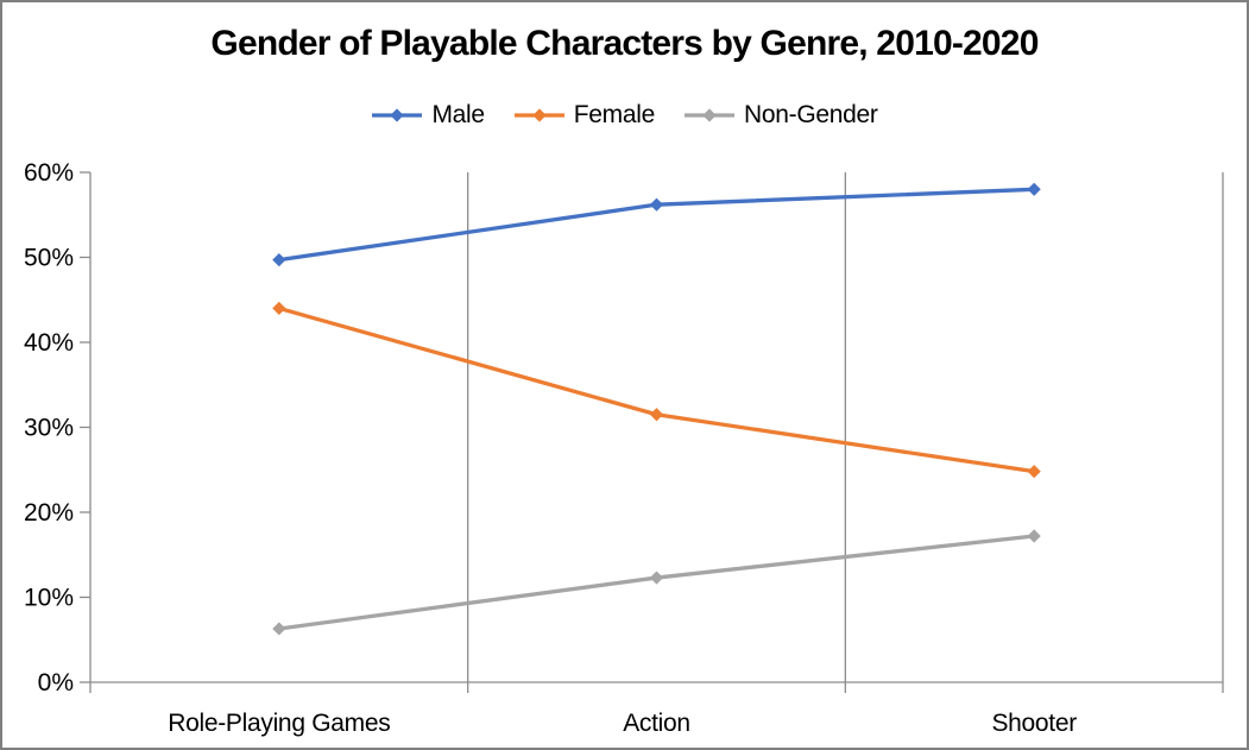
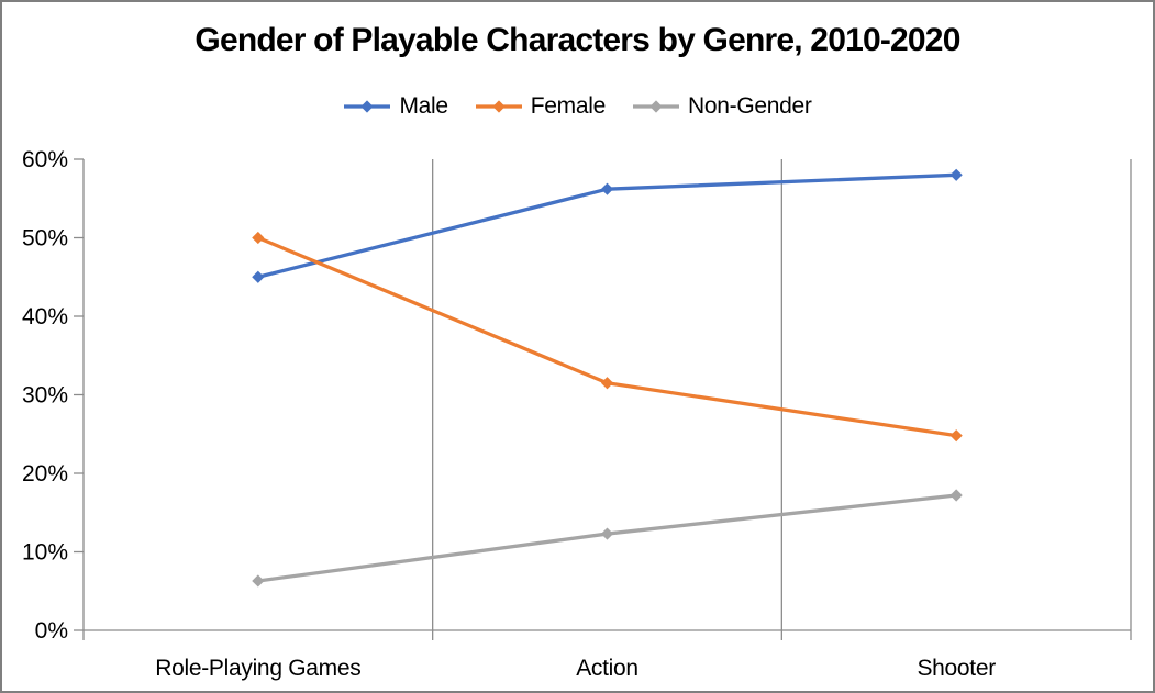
Male/Role-Playing Games: 50% -> 45%
Female/Role-Playing Games: 44% -> 50%
